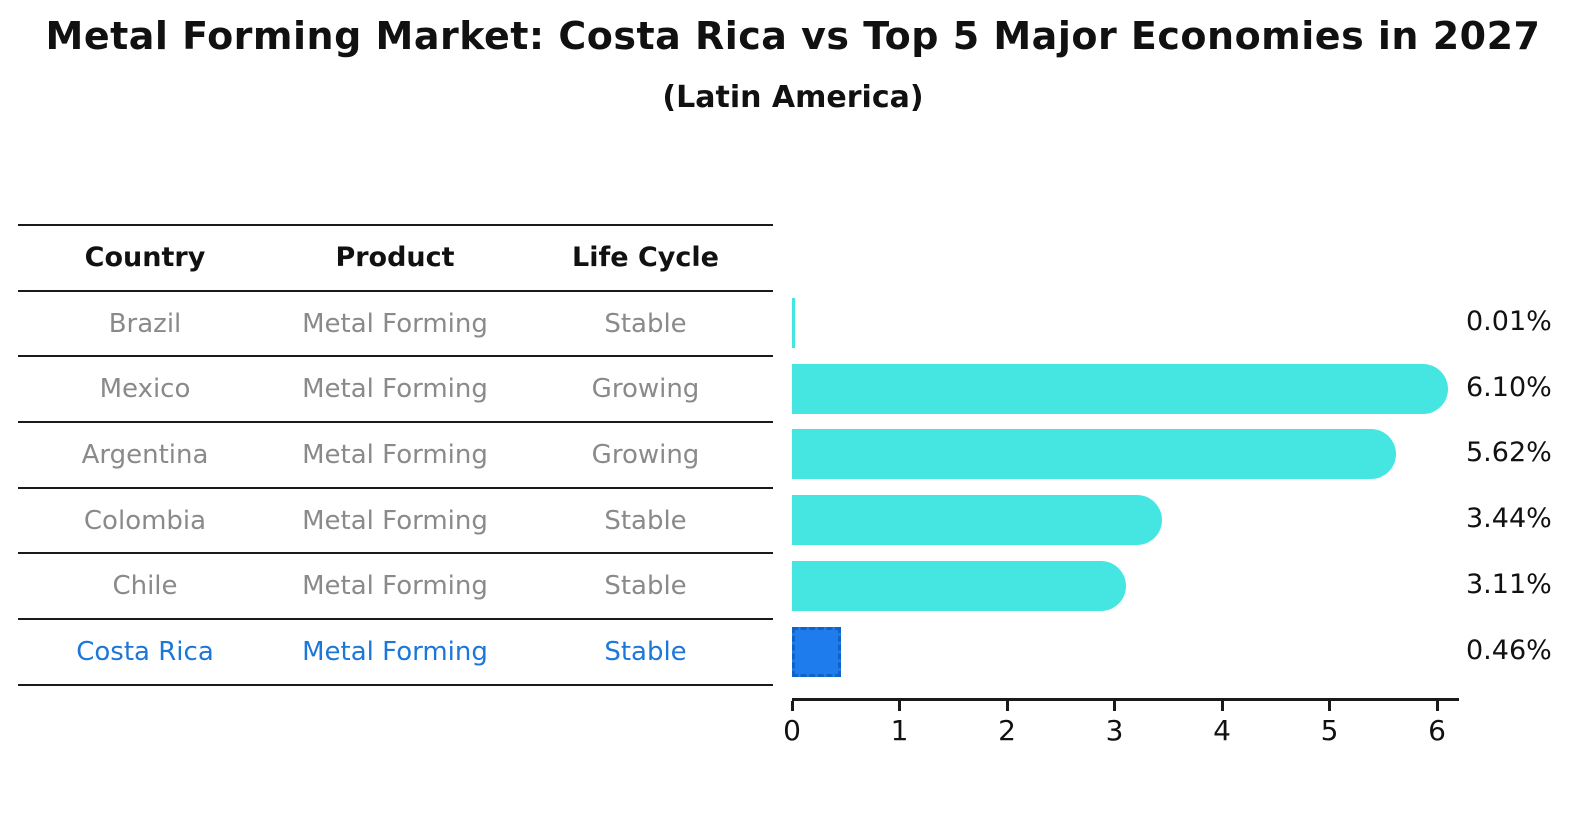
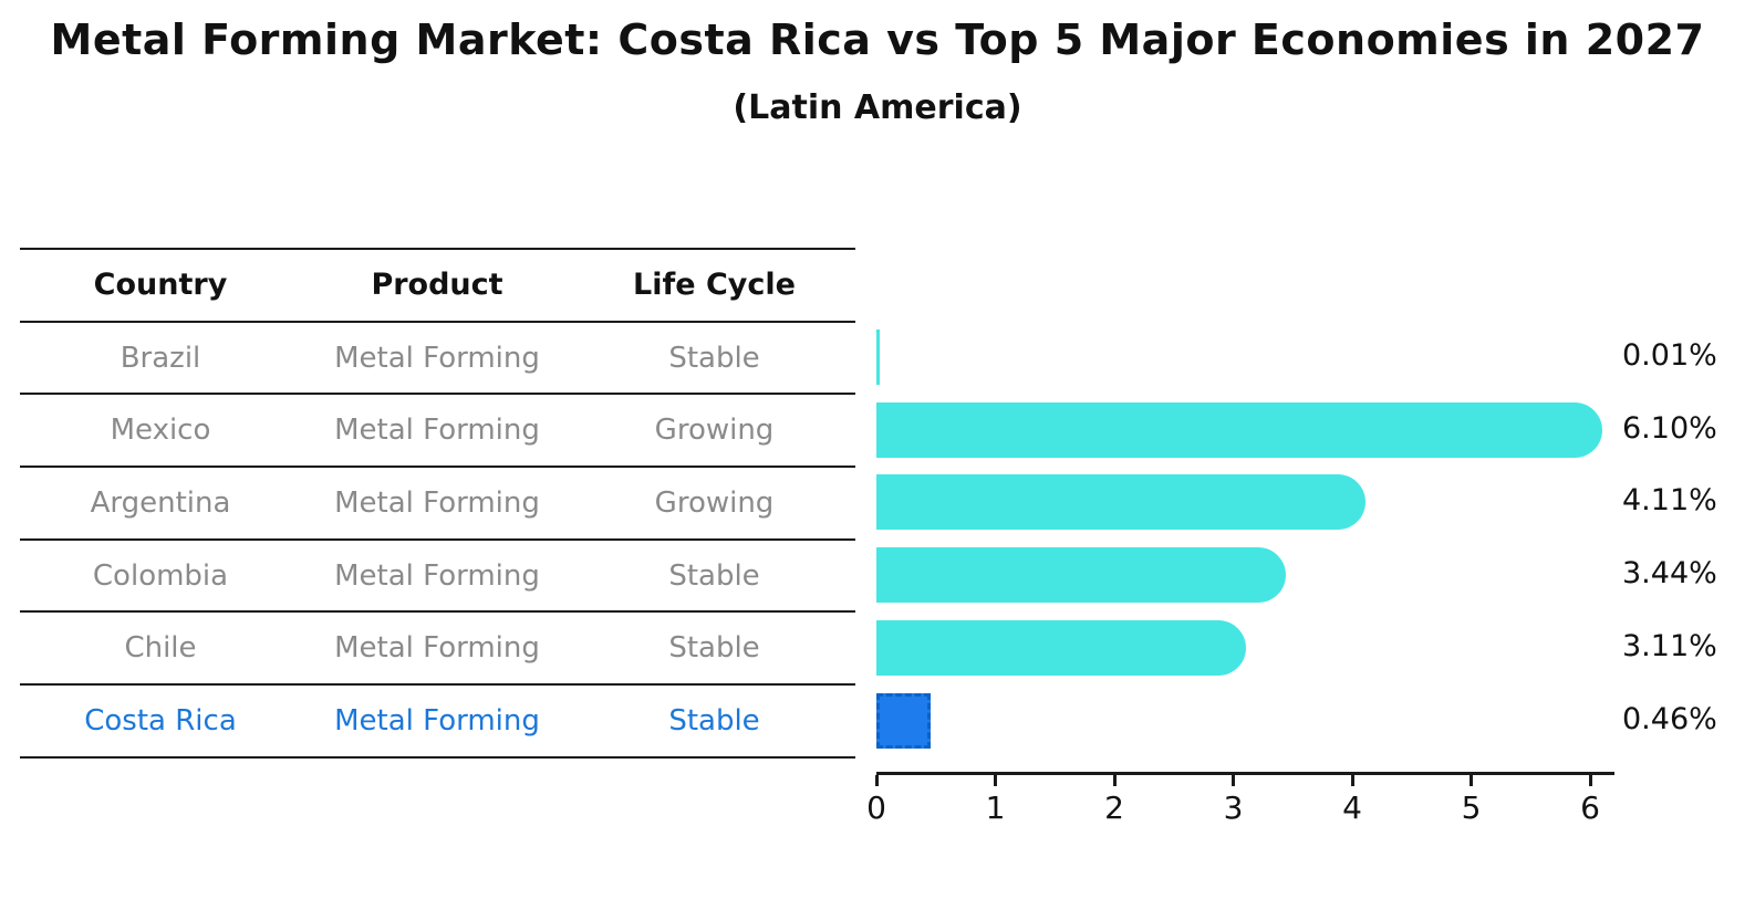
Argentina: 5.62% -> 4.11%
